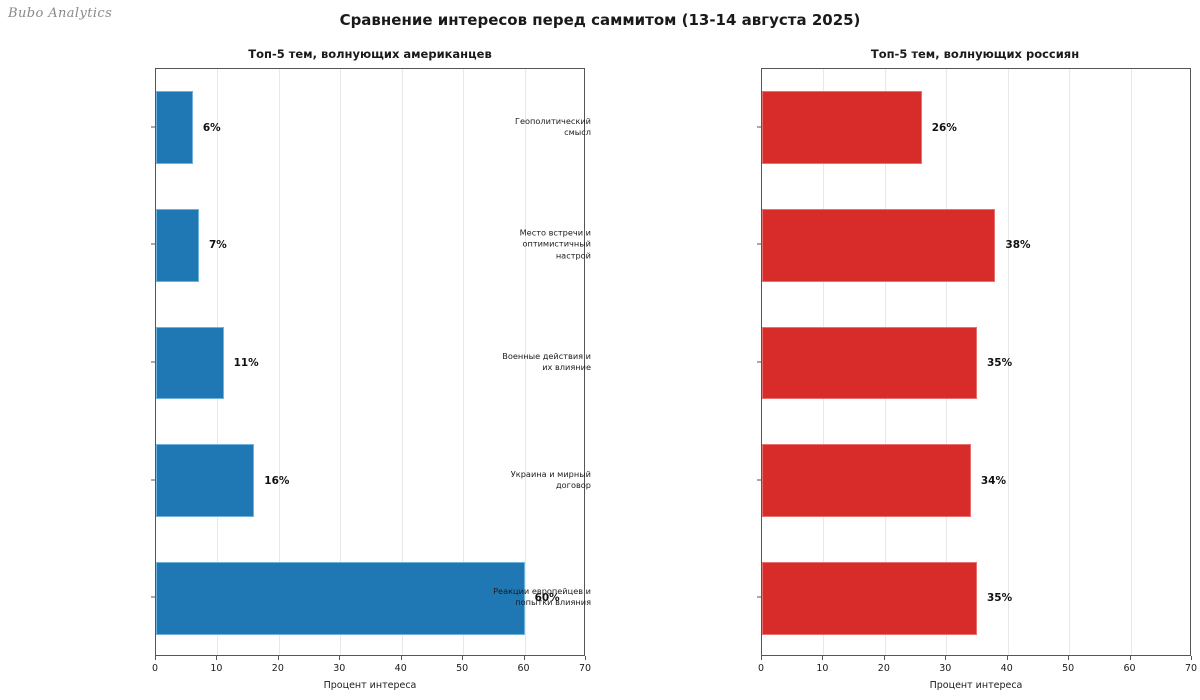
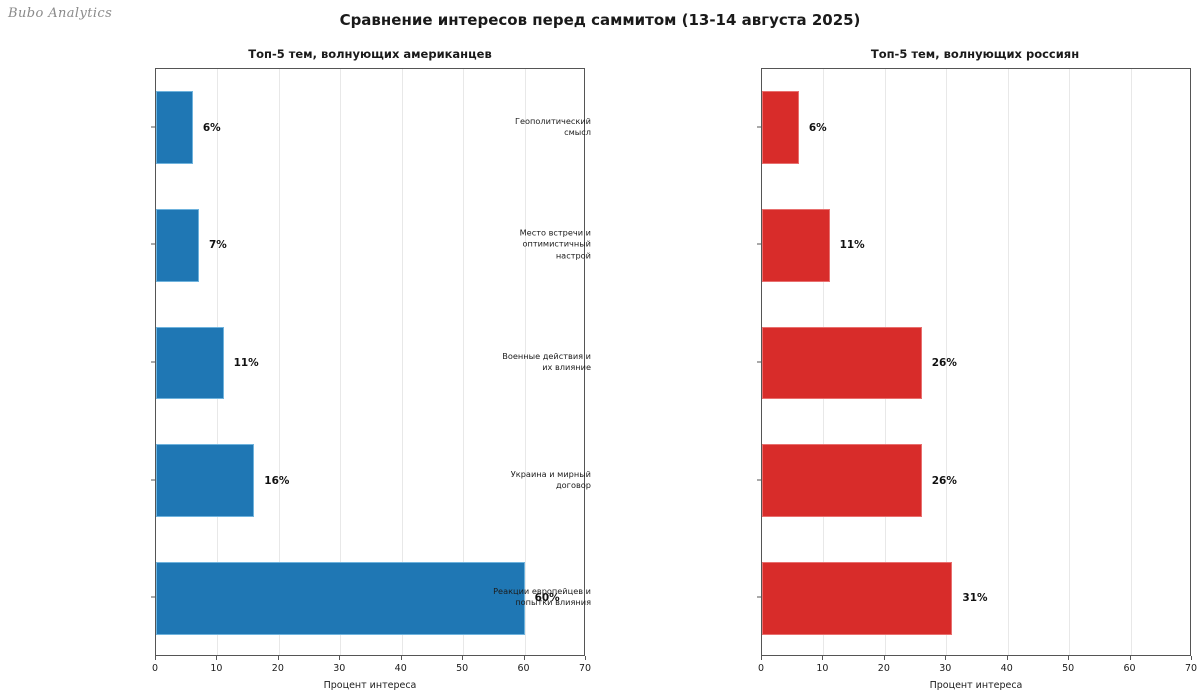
Топ-5 тем, волнующих россиян/Геополитический смысл: 26% -> 6%
Топ-5 тем, волнующих россиян/Место встречи и оптимистичный настрой: 38% -> 11%
Топ-5 тем, волнующих россиян/Военные действия и их влияние: 35% -> 26%
Топ-5 тем, волнующих россиян/Украина и мирный договор: 34% -> 26%
Топ-5 тем, волнующих россиян/Реакции европейцев и попытки влияния: 35% -> 31%
